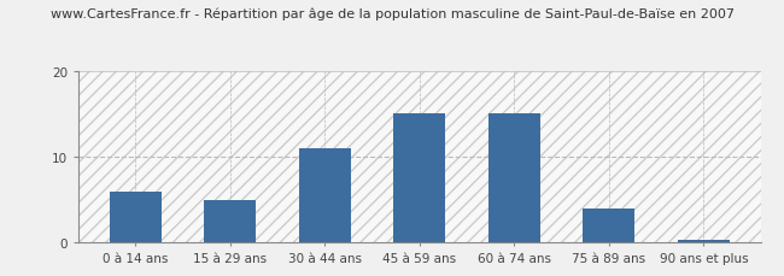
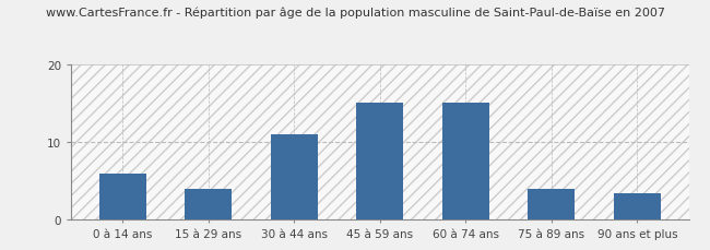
15 à 29 ans: 5.0 -> 4.0
90 ans et plus: 0.3 -> 3.4
